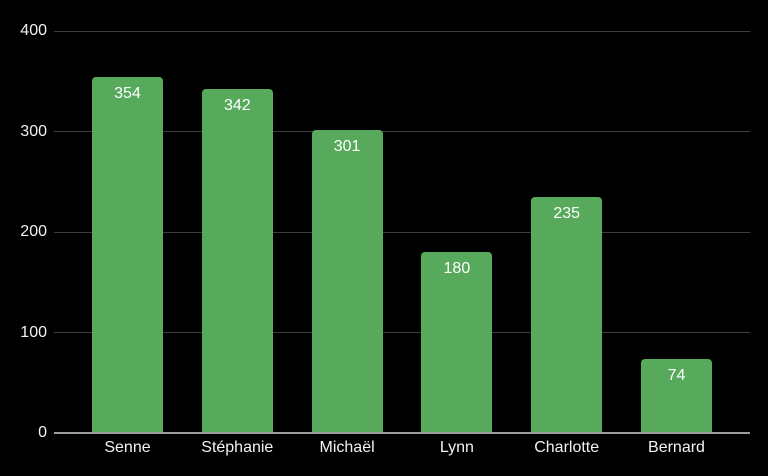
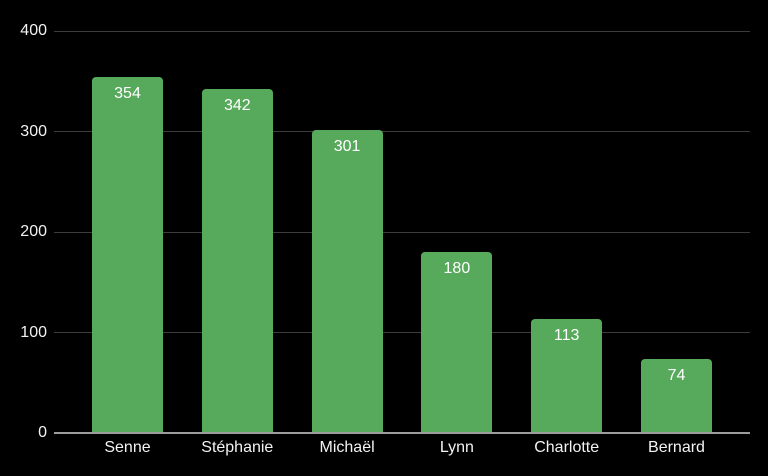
Charlotte: 235 -> 113
